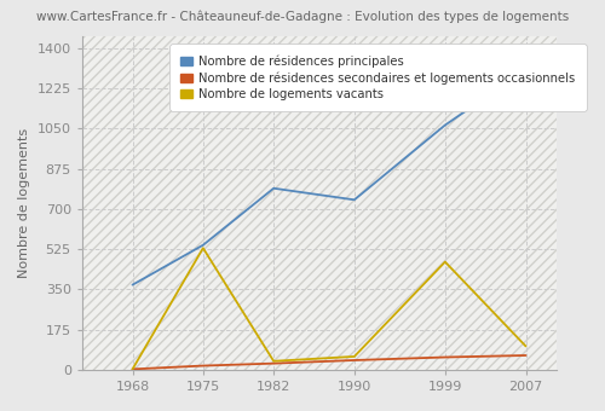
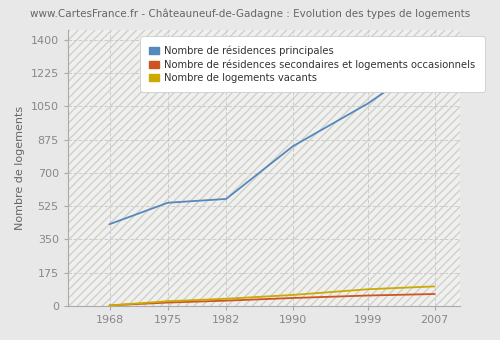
Nombre de résidences principales/1968: 370 -> 430
Nombre de logements vacants/1975: 530 -> 20
Nombre de résidences principales/1982: 790 -> 560
Nombre de résidences principales/1990: 740 -> 840
Nombre de logements vacants/1999: 470 -> 90
